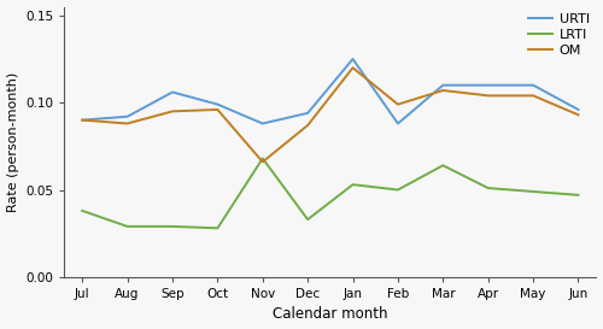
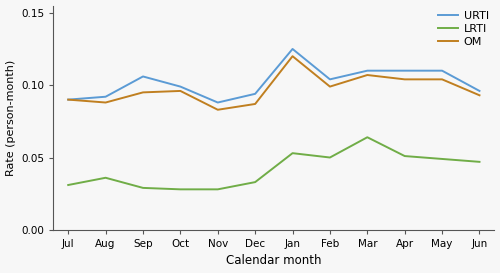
LRTI/Jul: 0.038 -> 0.031
LRTI/Aug: 0.029 -> 0.036
LRTI/Nov: 0.068 -> 0.028
OM/Nov: 0.066 -> 0.083
URTI/Feb: 0.088 -> 0.104
